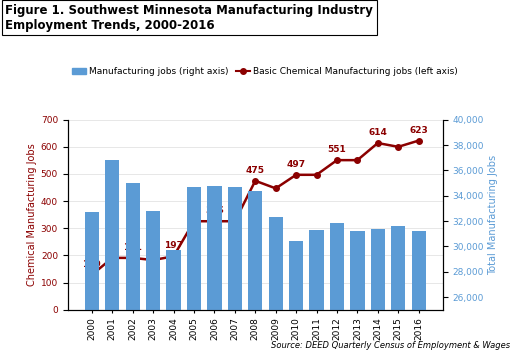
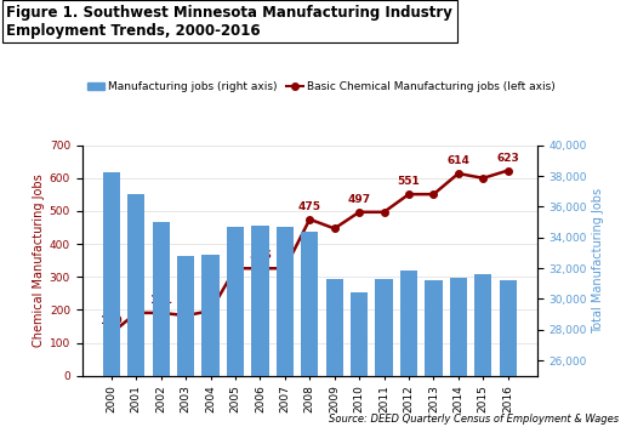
Manufacturing jobs (right axis)/2000: 32,700 -> 38,200
Manufacturing jobs (right axis)/2004: 29,700 -> 32,900
Manufacturing jobs (right axis)/2009: 32,300 -> 31,300
